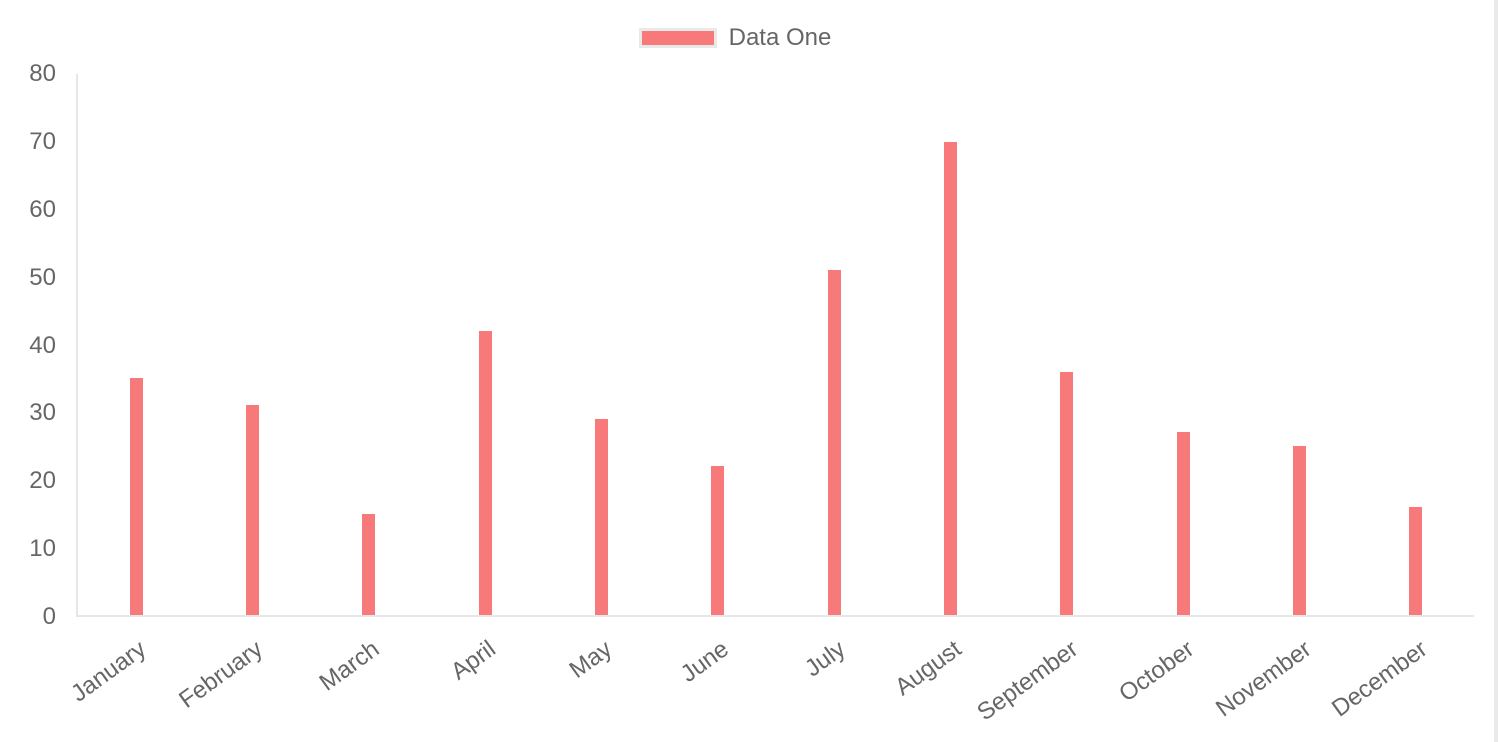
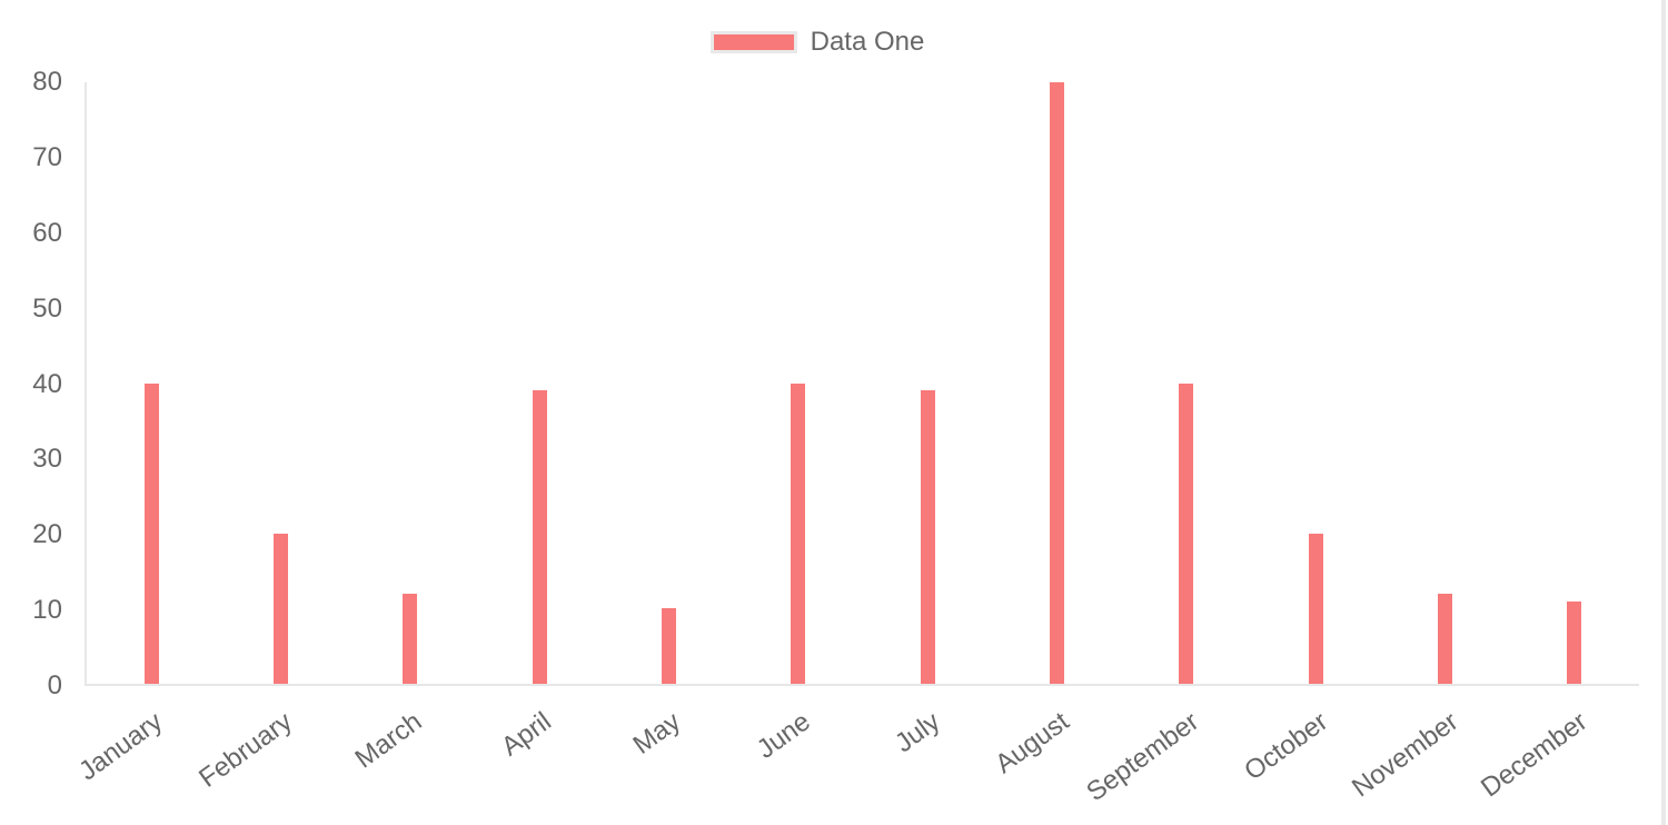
January: 35 -> 40
February: 31 -> 20
March: 15 -> 12
April: 42 -> 39
May: 29 -> 10
June: 22 -> 40
July: 51 -> 39
August: 70 -> 80
September: 36 -> 40
October: 27 -> 20
November: 25 -> 12
December: 16 -> 11
